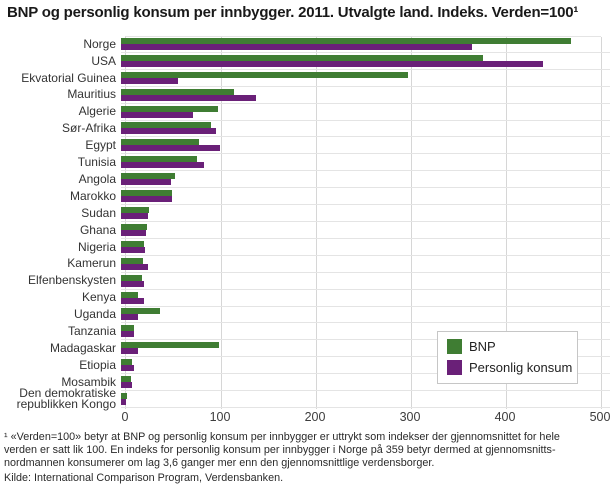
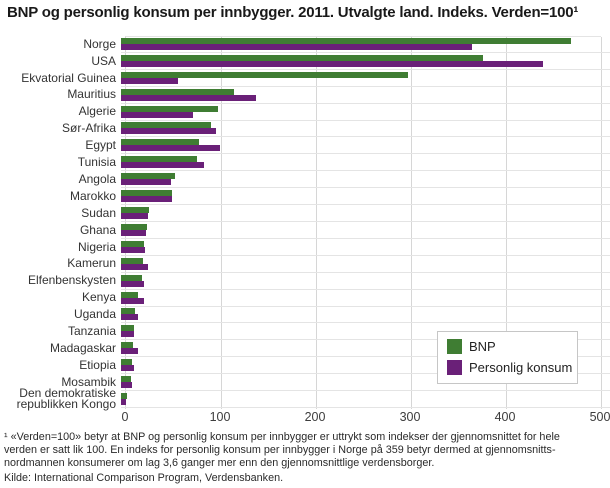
BNP/Uganda: 40 -> 10
BNP/Madagaskar: 100 -> 10
